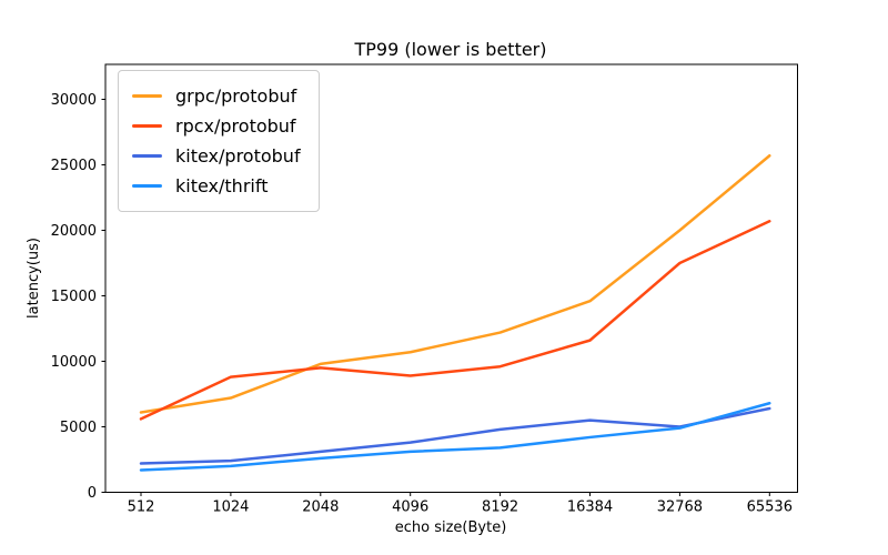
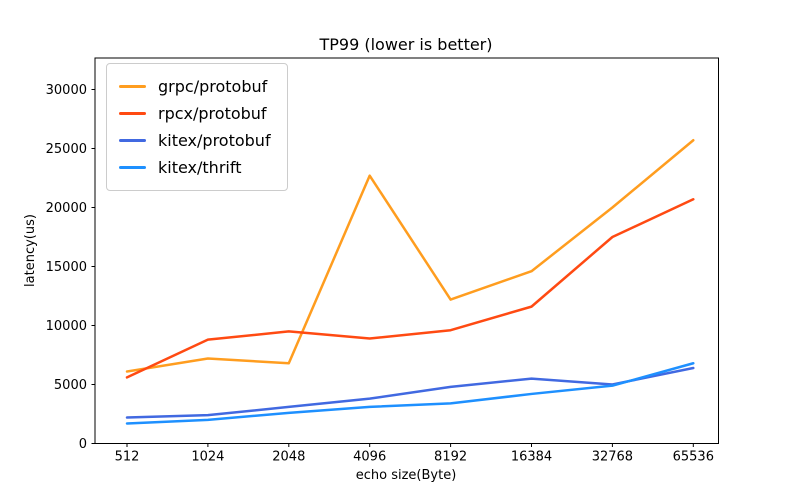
grpc/protobuf/2048: 9800 -> 6800
grpc/protobuf/4096: 10700 -> 22700
